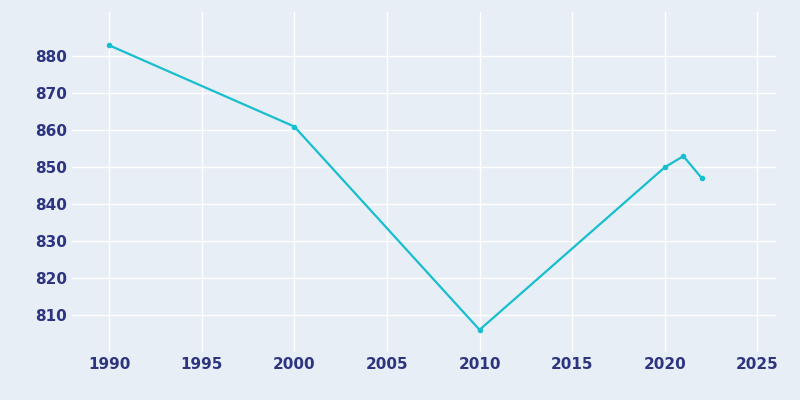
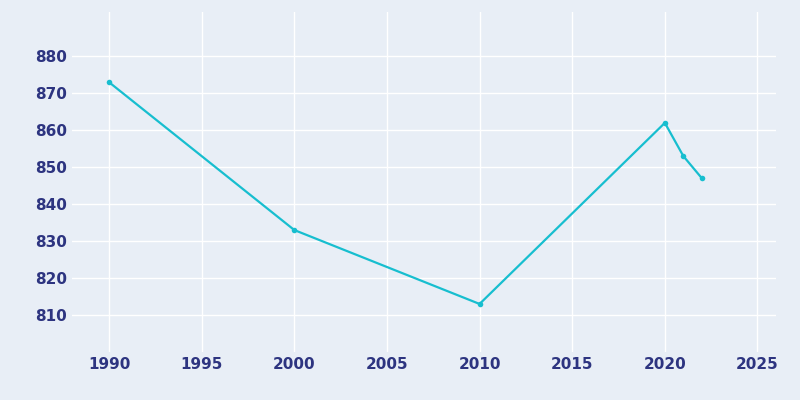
1990: 883 -> 873
2000: 861 -> 833
2010: 806 -> 813
2020: 850 -> 862
